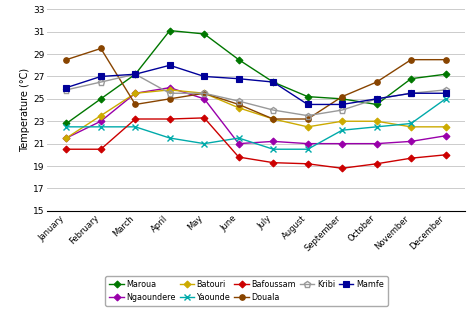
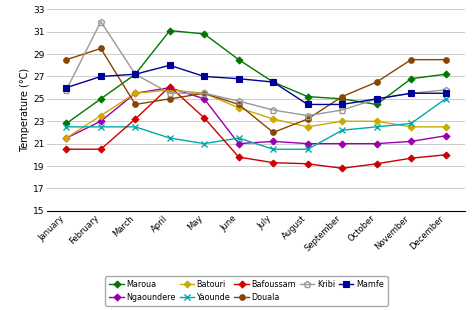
Kribi/February: 26.5 -> 31.9
Bafoussam/April: 23.2 -> 26.1
Douala/July: 23.2 -> 22.0
